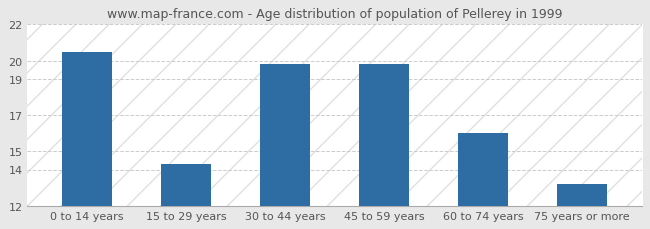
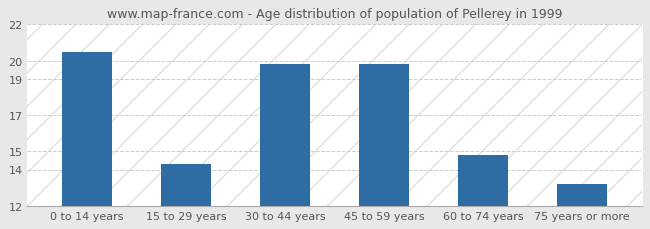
60 to 74 years: 16.0 -> 14.8
